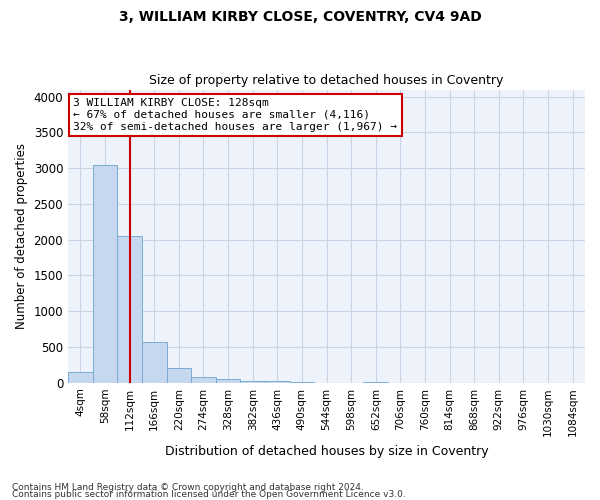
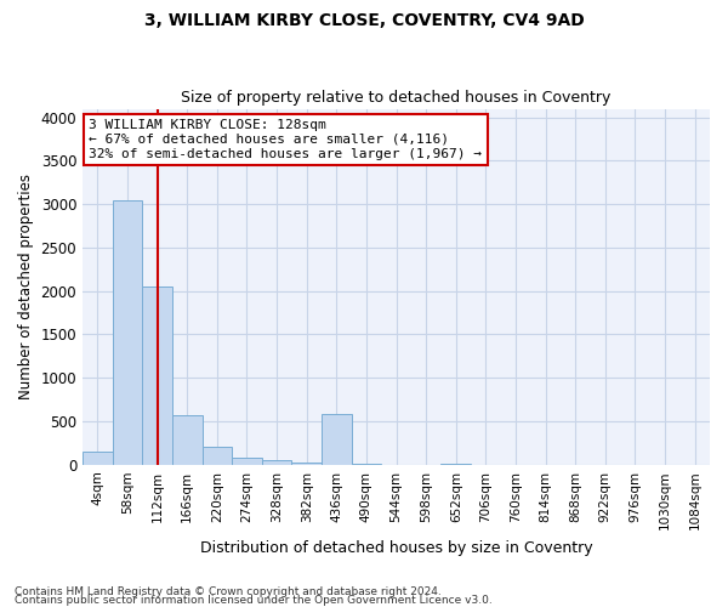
436sqm: 20 -> 580
